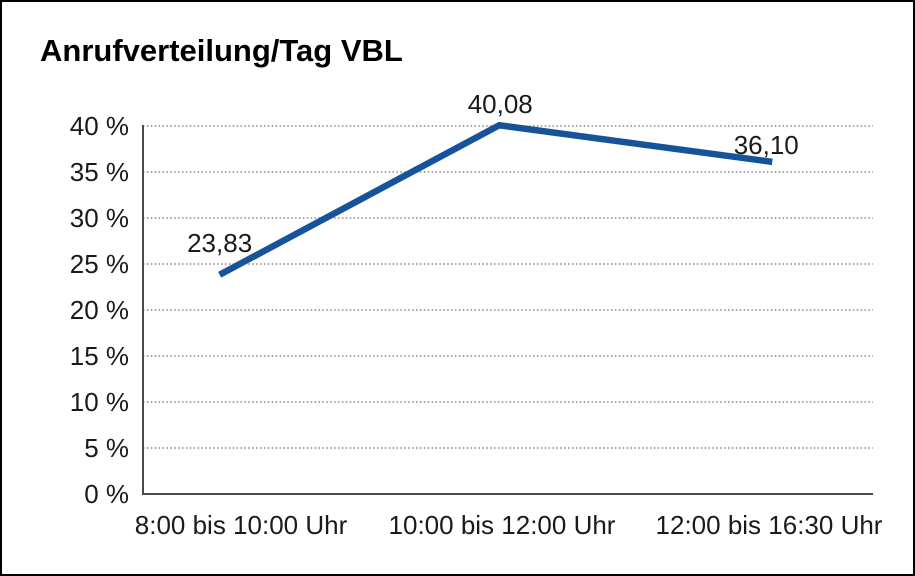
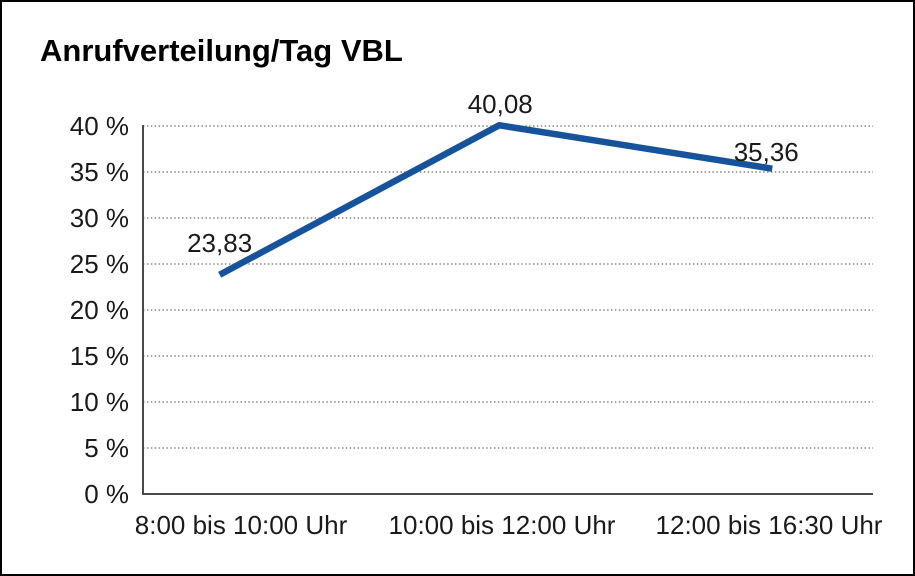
12:00 bis 16:30 Uhr: 36,10 -> 35,36
